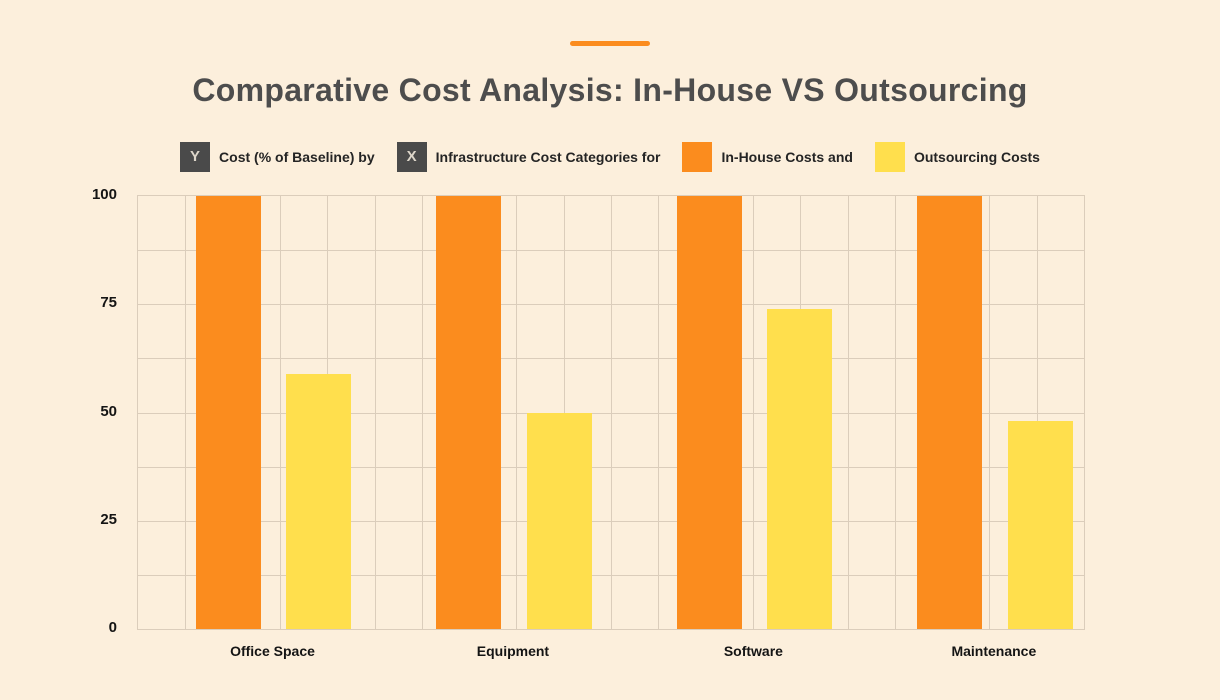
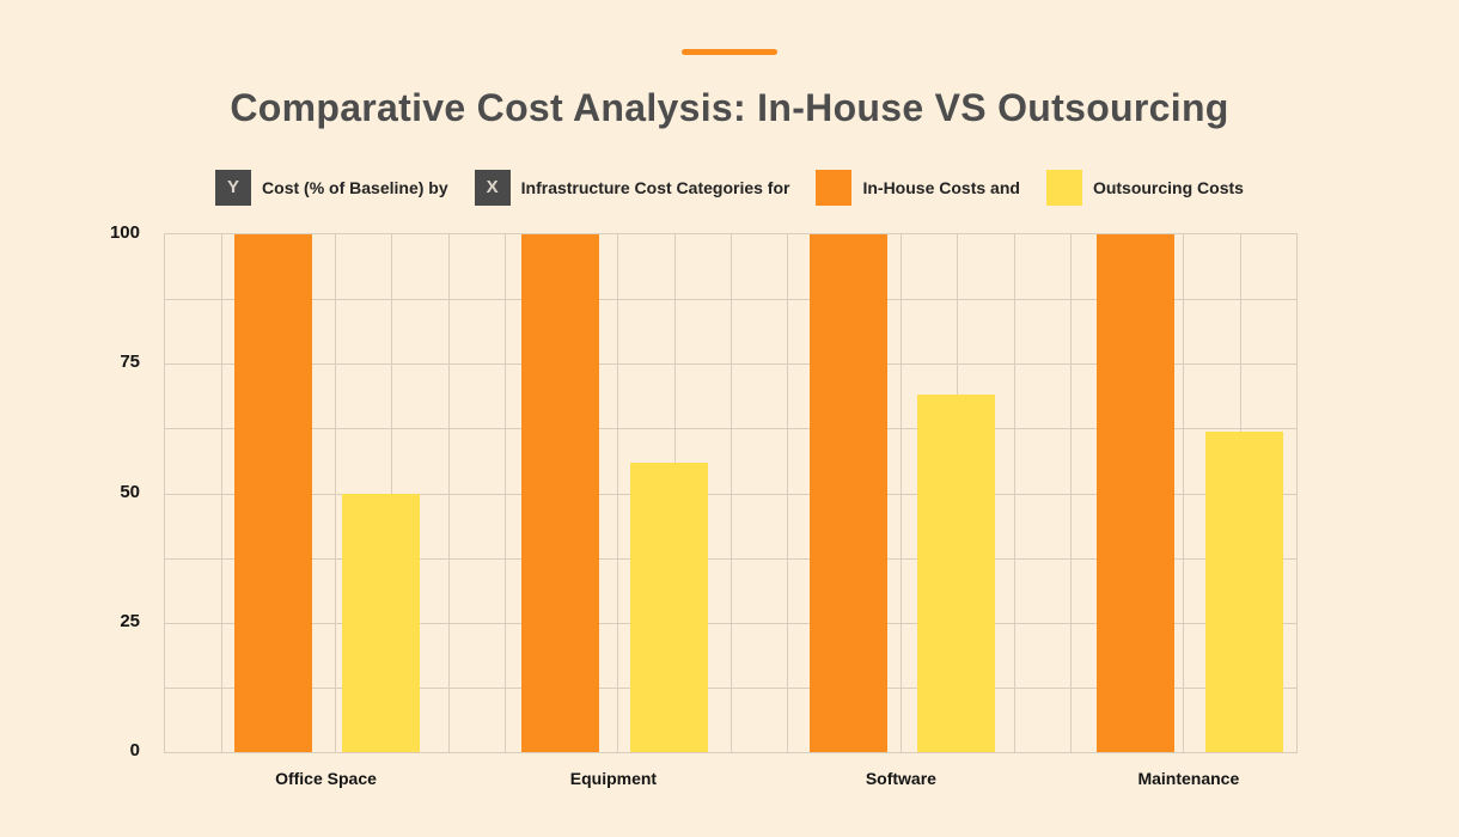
Outsourcing Costs/Office Space: 59 -> 50
Outsourcing Costs/Equipment: 50 -> 56
Outsourcing Costs/Software: 74 -> 69
Outsourcing Costs/Maintenance: 48 -> 62
